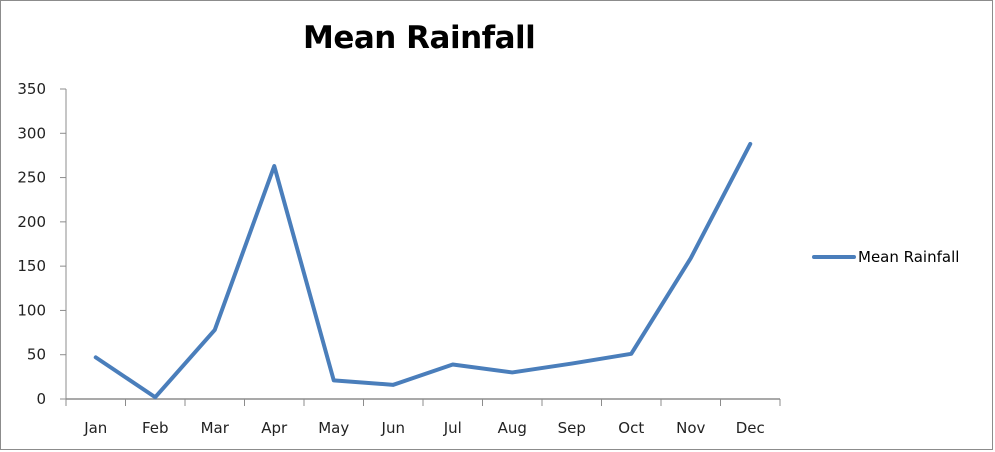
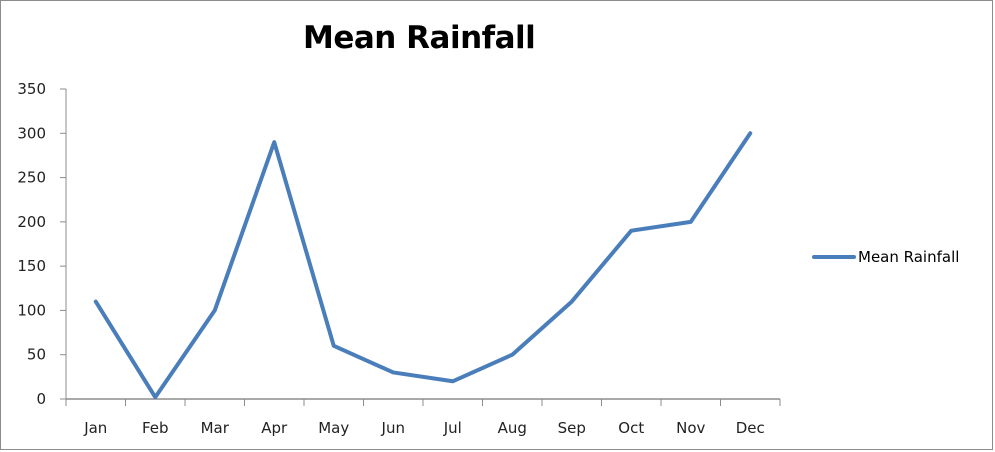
Jan: 50 -> 110
Mar: 80 -> 100
Apr: 260 -> 290
May: 20 -> 60
Jun: 20 -> 30
Jul: 40 -> 20
Aug: 30 -> 50
Sep: 40 -> 110
Oct: 50 -> 190
Nov: 160 -> 200
Dec: 290 -> 300
